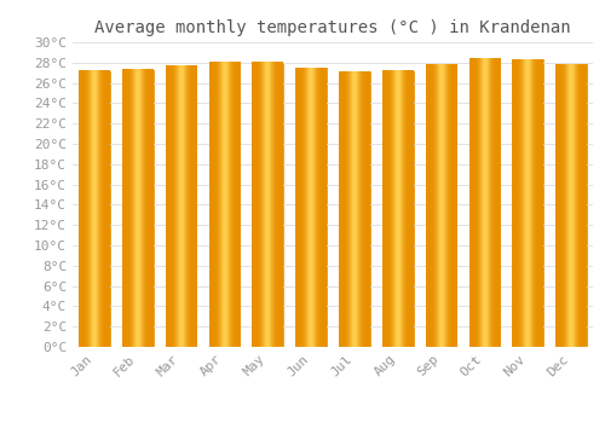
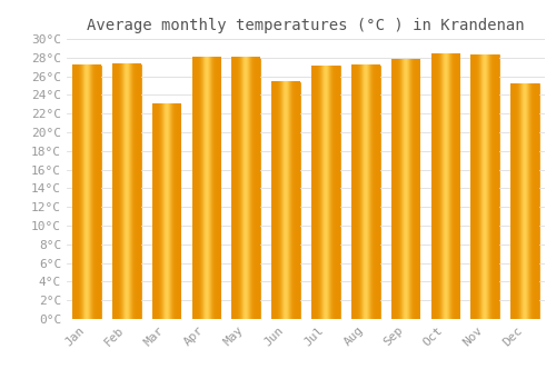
Mar: 27.7°C -> 23.0°C
Jun: 27.5°C -> 25.4°C
Dec: 27.8°C -> 25.2°C
